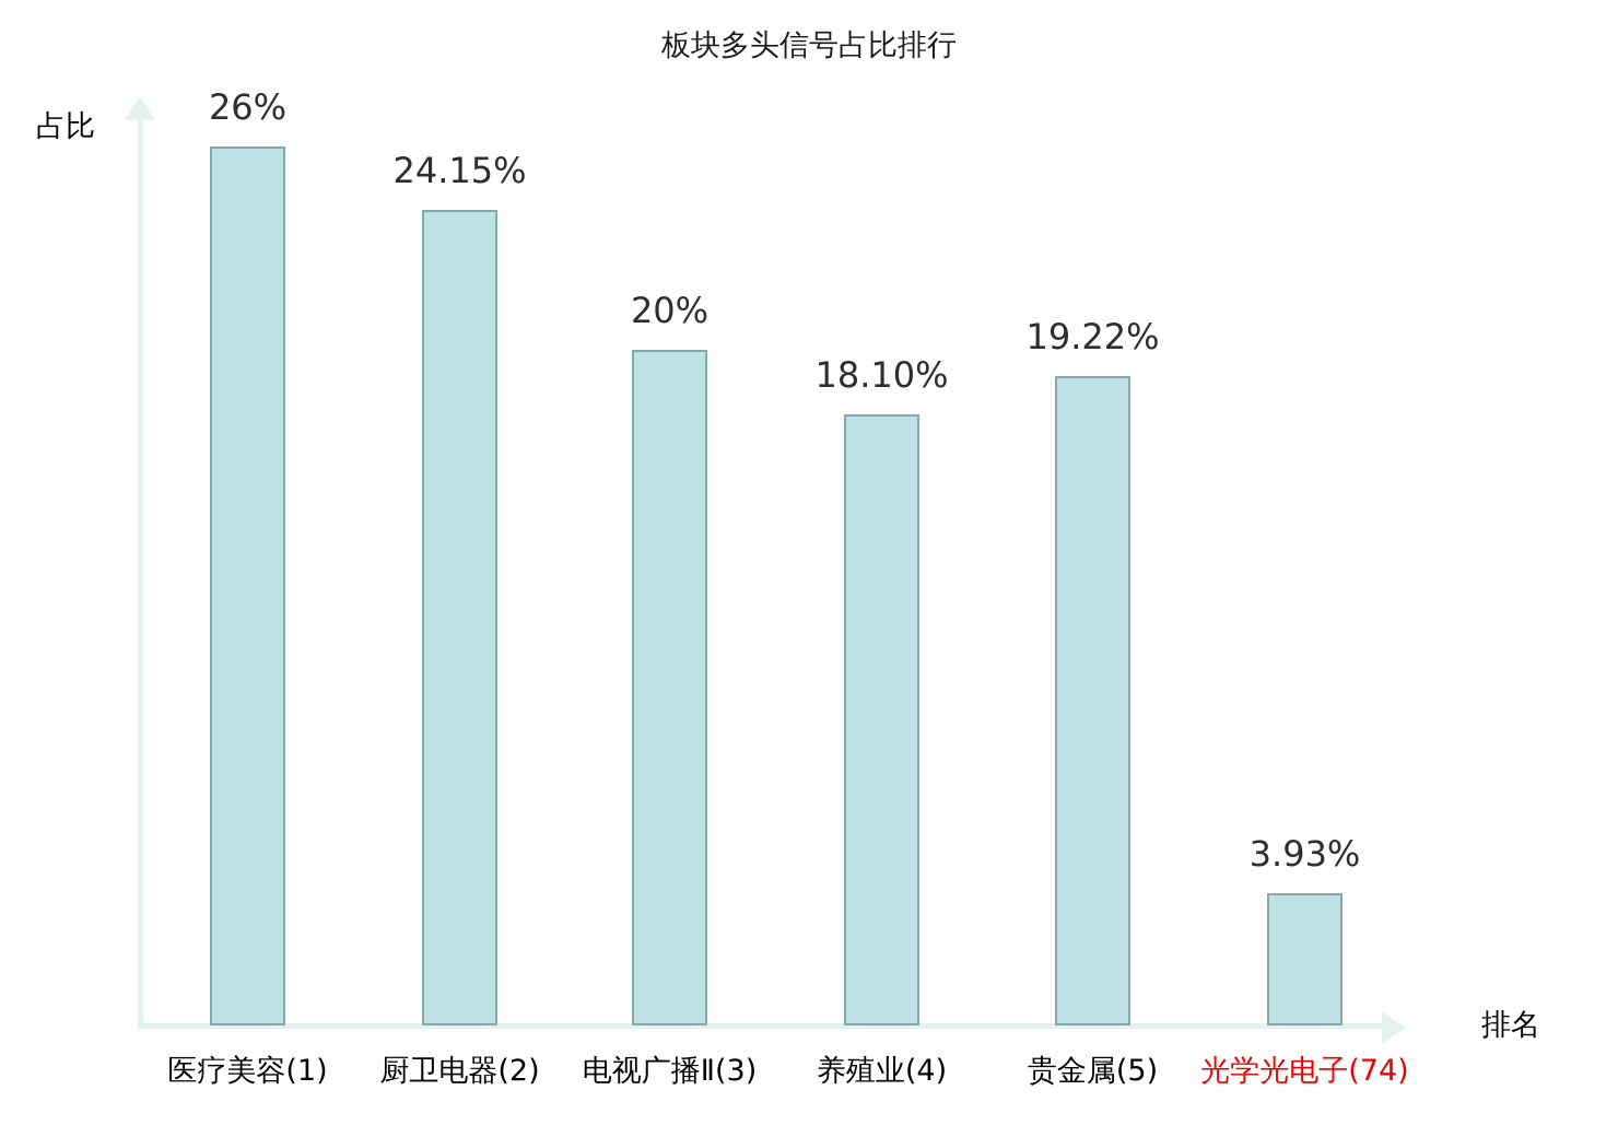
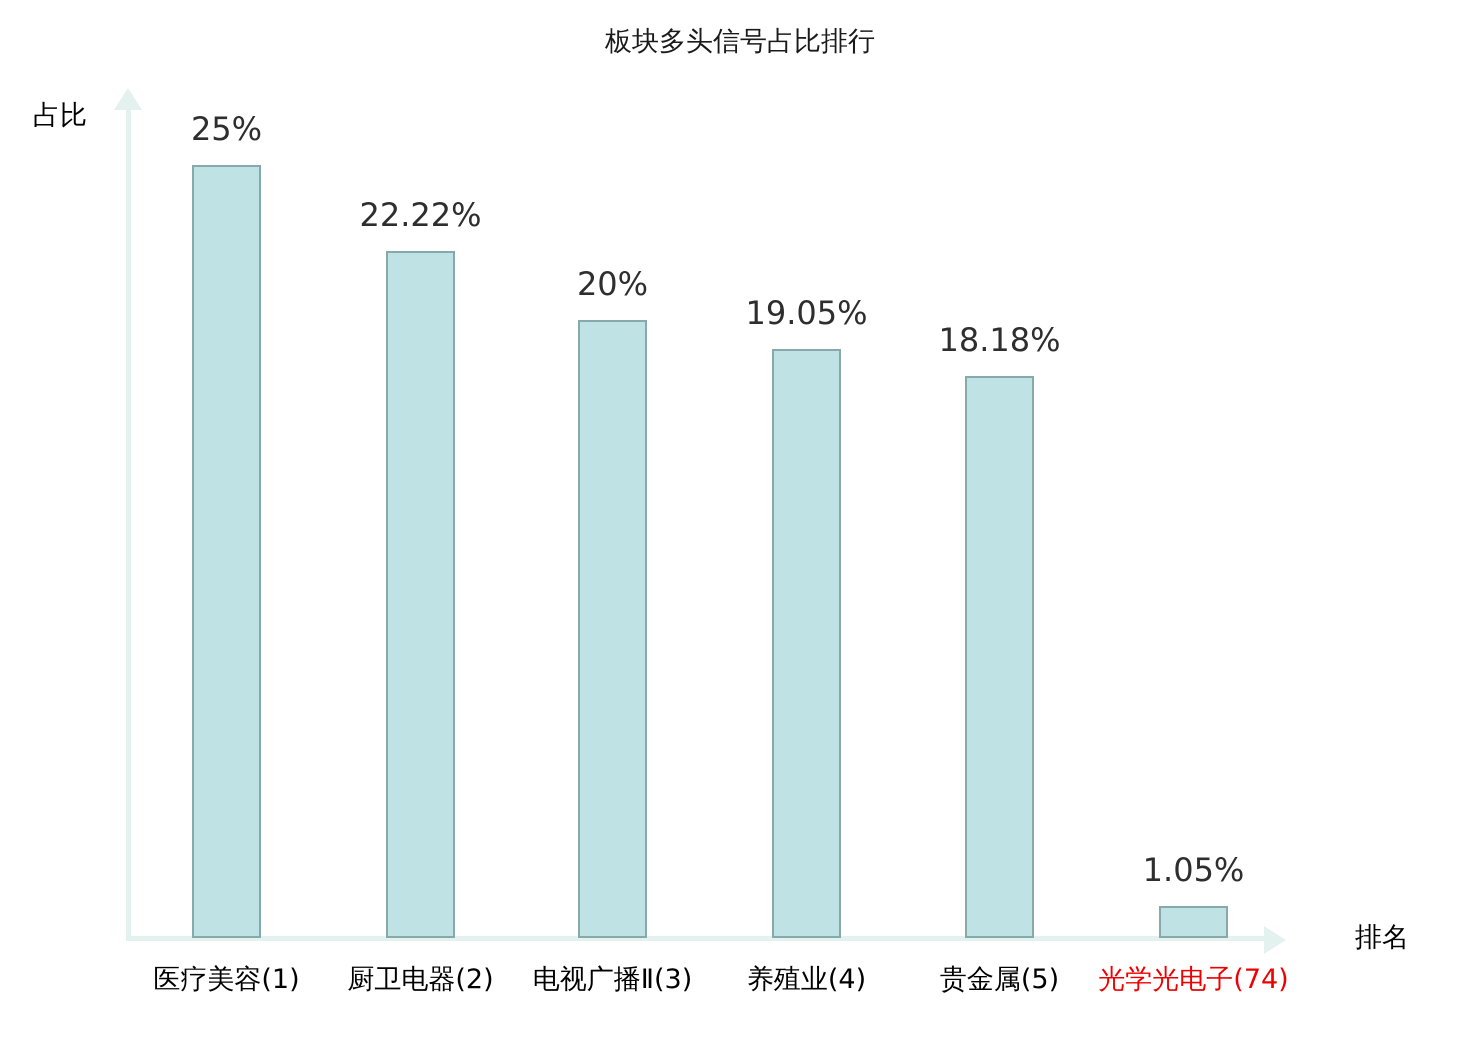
医疗美容(1): 26% -> 25%
厨卫电器(2): 24.15% -> 22.22%
养殖业(4): 18.10% -> 19.05%
贵金属(5): 19.22% -> 18.18%
光学光电子(74): 3.93% -> 1.05%
